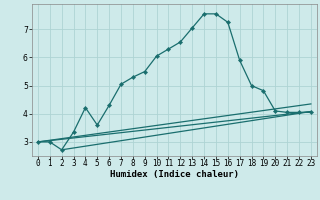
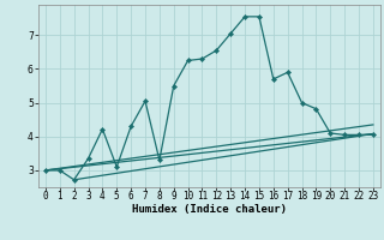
5: 3.60 -> 3.10
8: 5.30 -> 3.30
10: 6.05 -> 6.25
16: 7.25 -> 5.70
